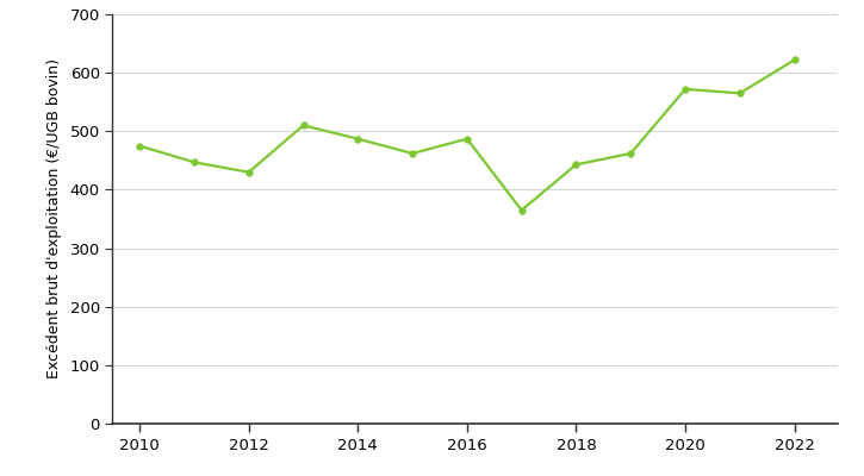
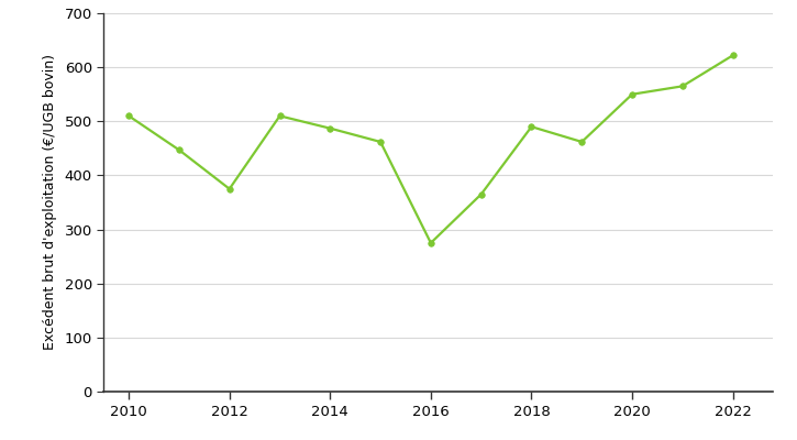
2010: 475 -> 510
2012: 430 -> 375
2016: 487 -> 275
2018: 443 -> 490
2020: 572 -> 550
